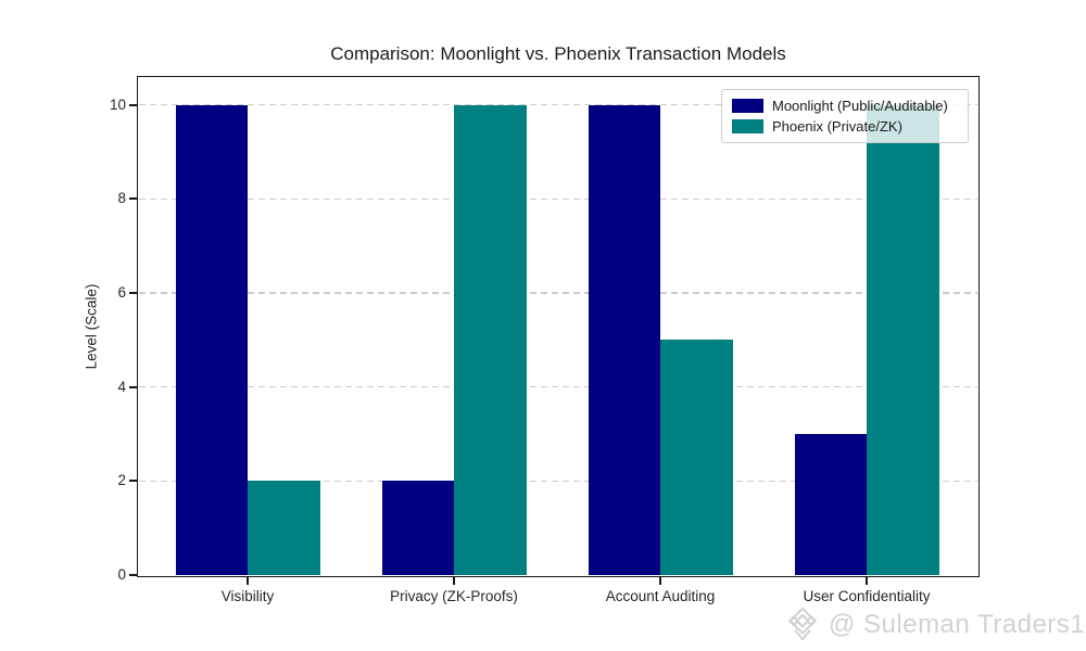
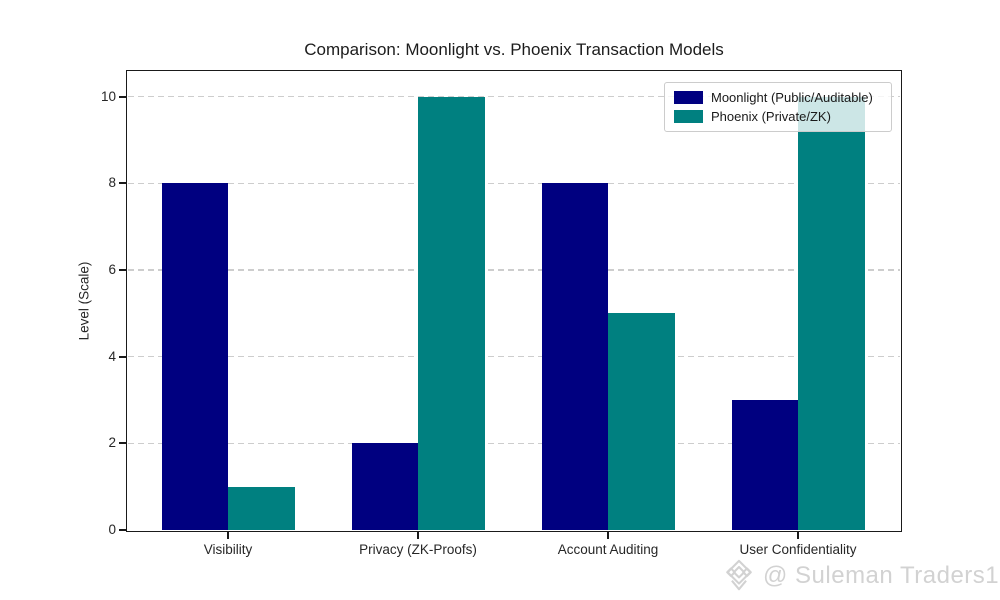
Moonlight (Public/Auditable)/Visibility: 10 -> 8
Phoenix (Private/ZK)/Visibility: 2 -> 1
Moonlight (Public/Auditable)/Account Auditing: 10 -> 8
